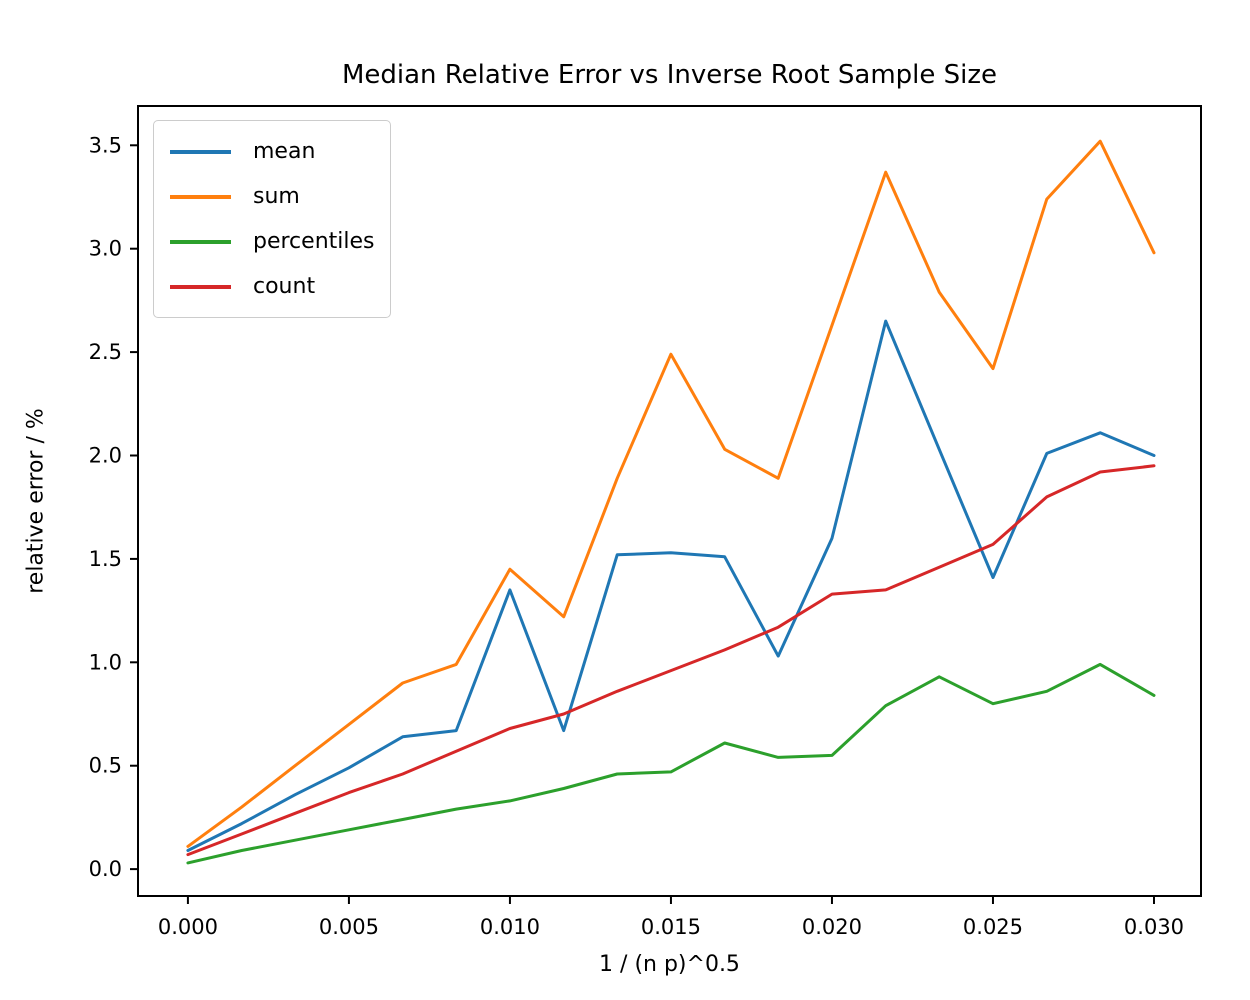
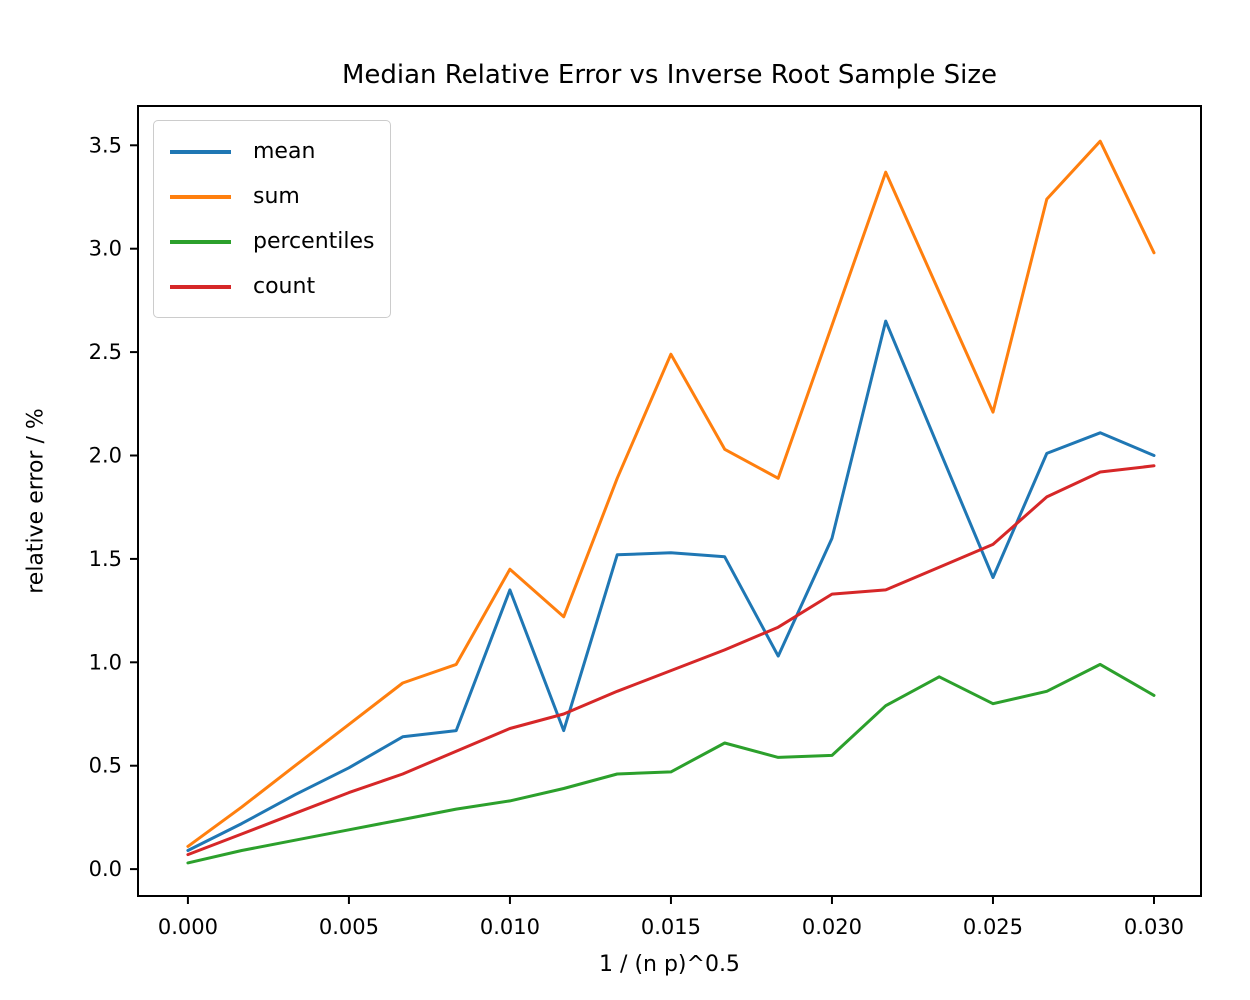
sum/0.025: 2.42 -> 2.21
